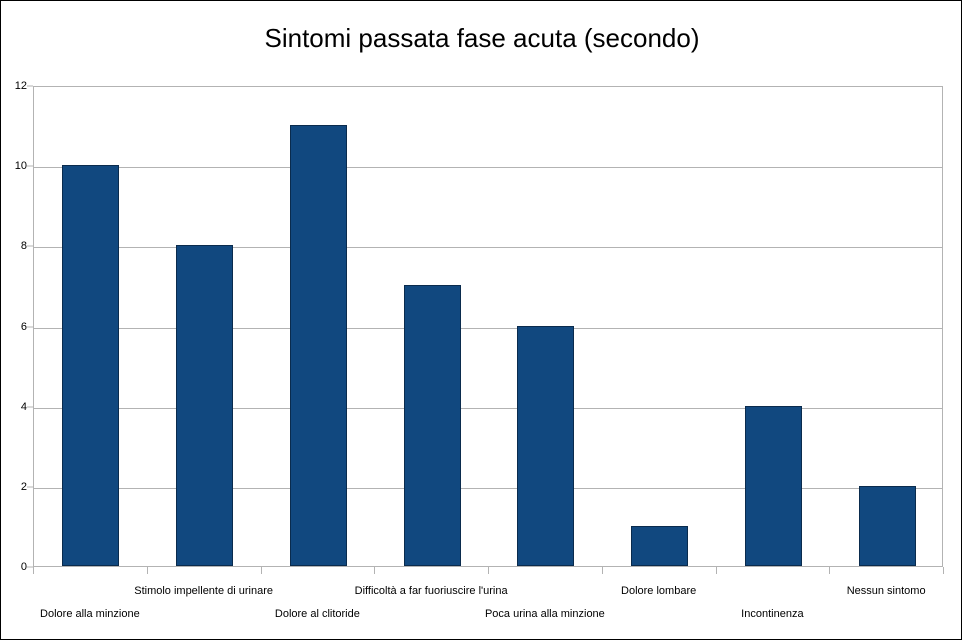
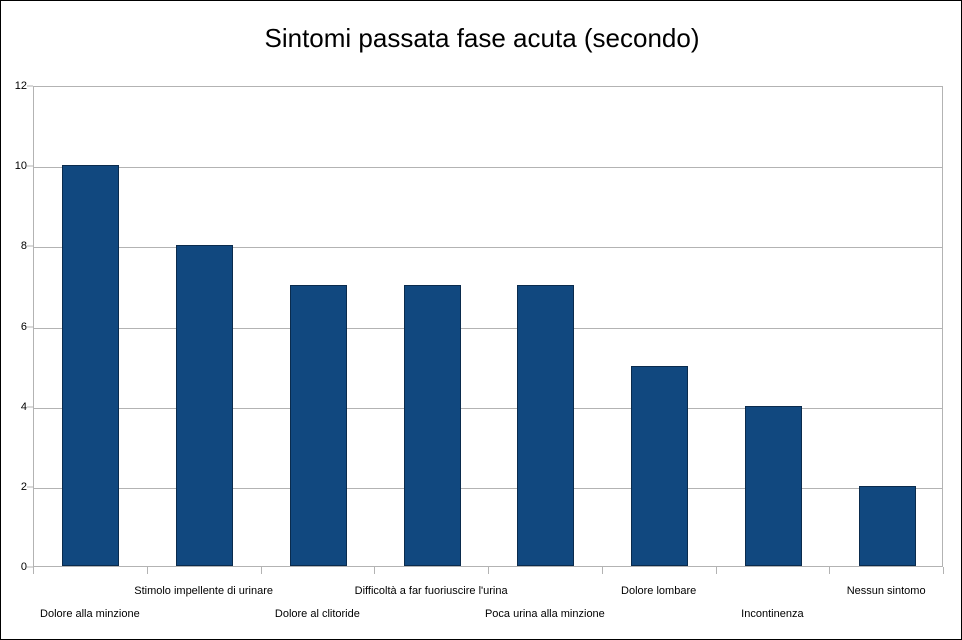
Dolore al clitoride: 11 -> 7
Poca urina alla minzione: 6 -> 7
Dolore lombare: 1 -> 5
